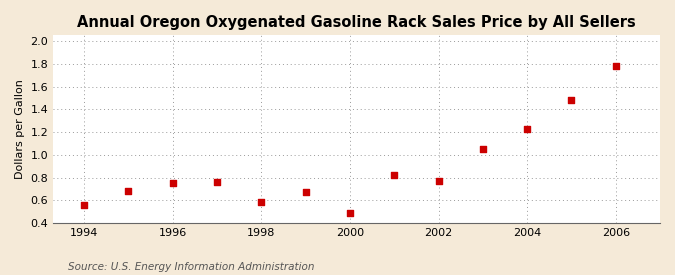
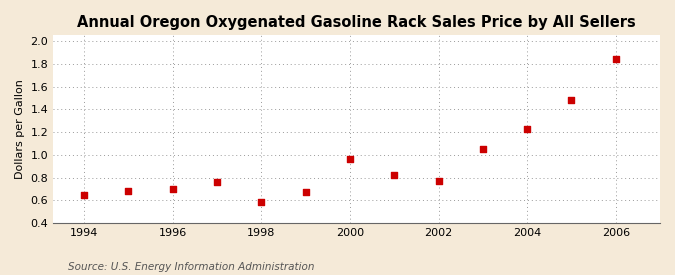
1994: 0.56 -> 0.65
1996: 0.75 -> 0.70
2000: 0.49 -> 0.96
2006: 1.78 -> 1.84
